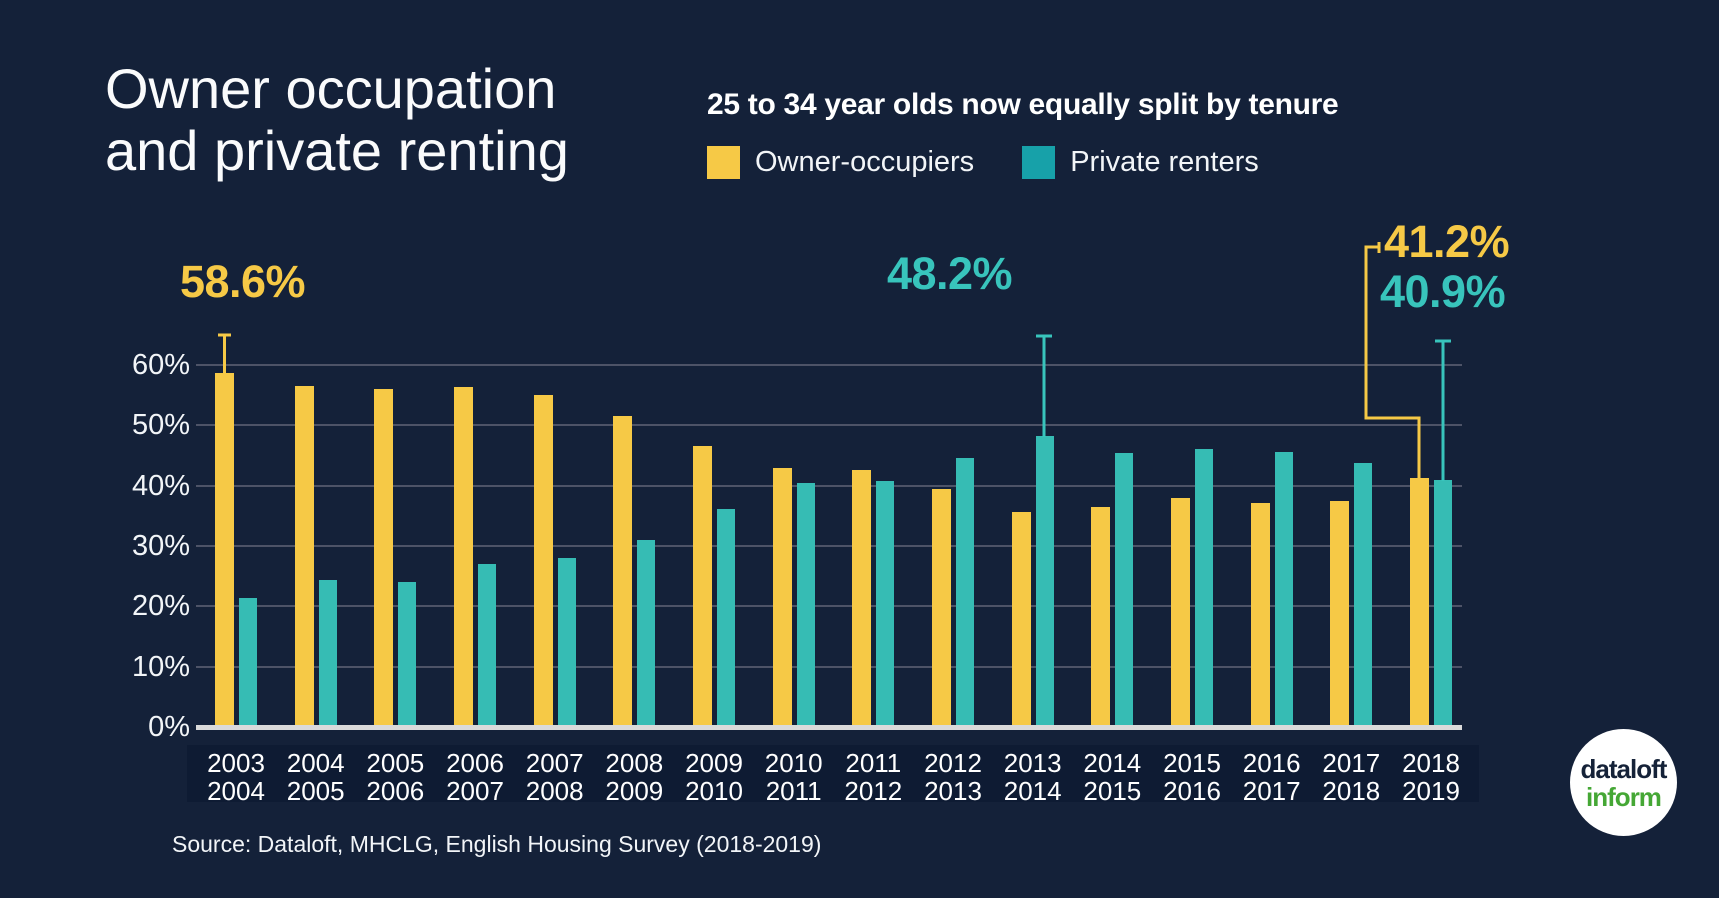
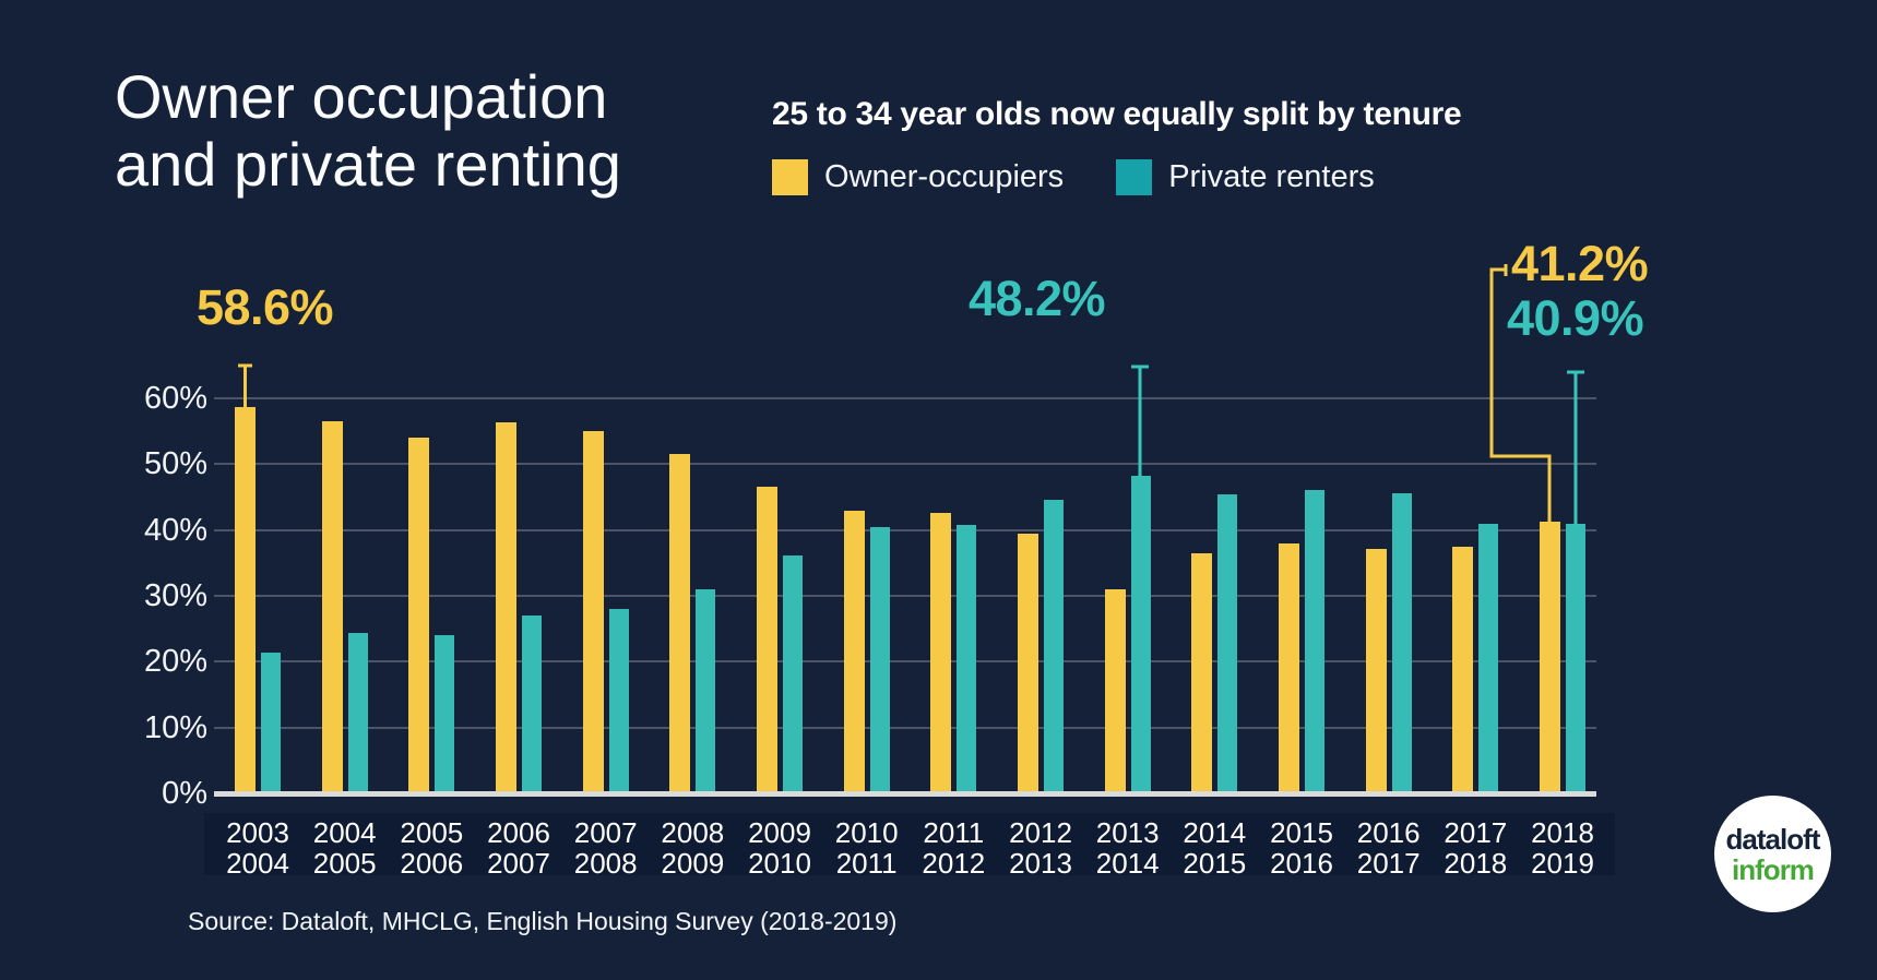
Owner-occupiers/2005 2006: 56% -> 54%
Owner-occupiers/2013 2014: 36% -> 31%
Private renters/2017 2018: 44% -> 41%
